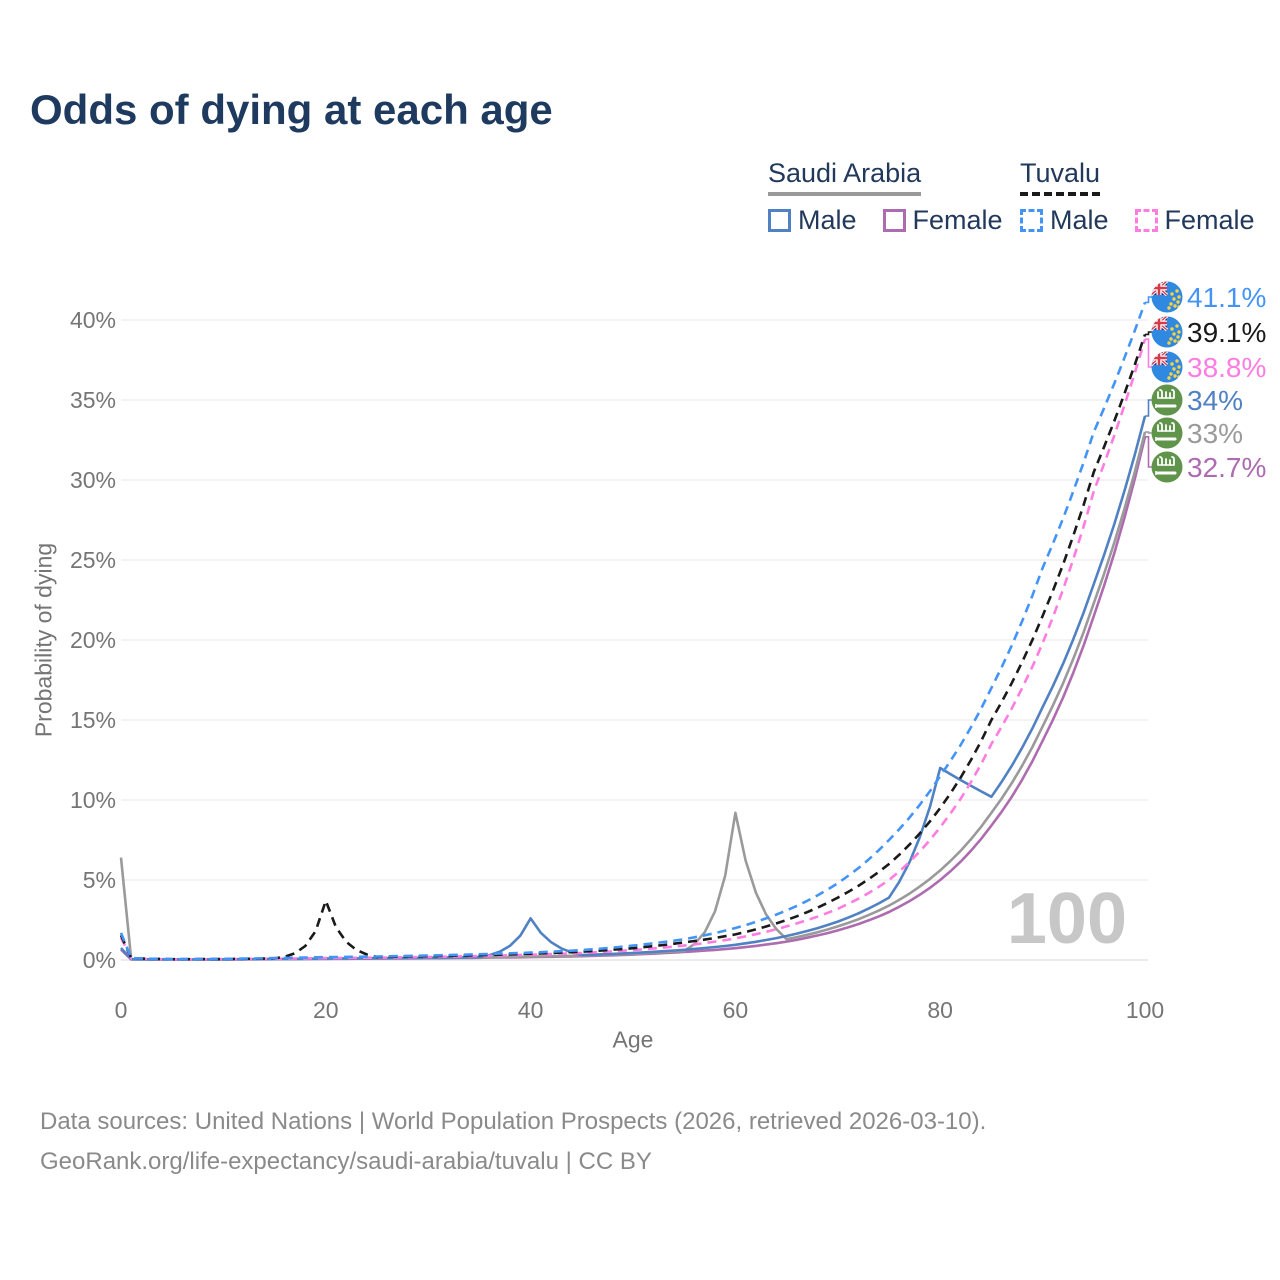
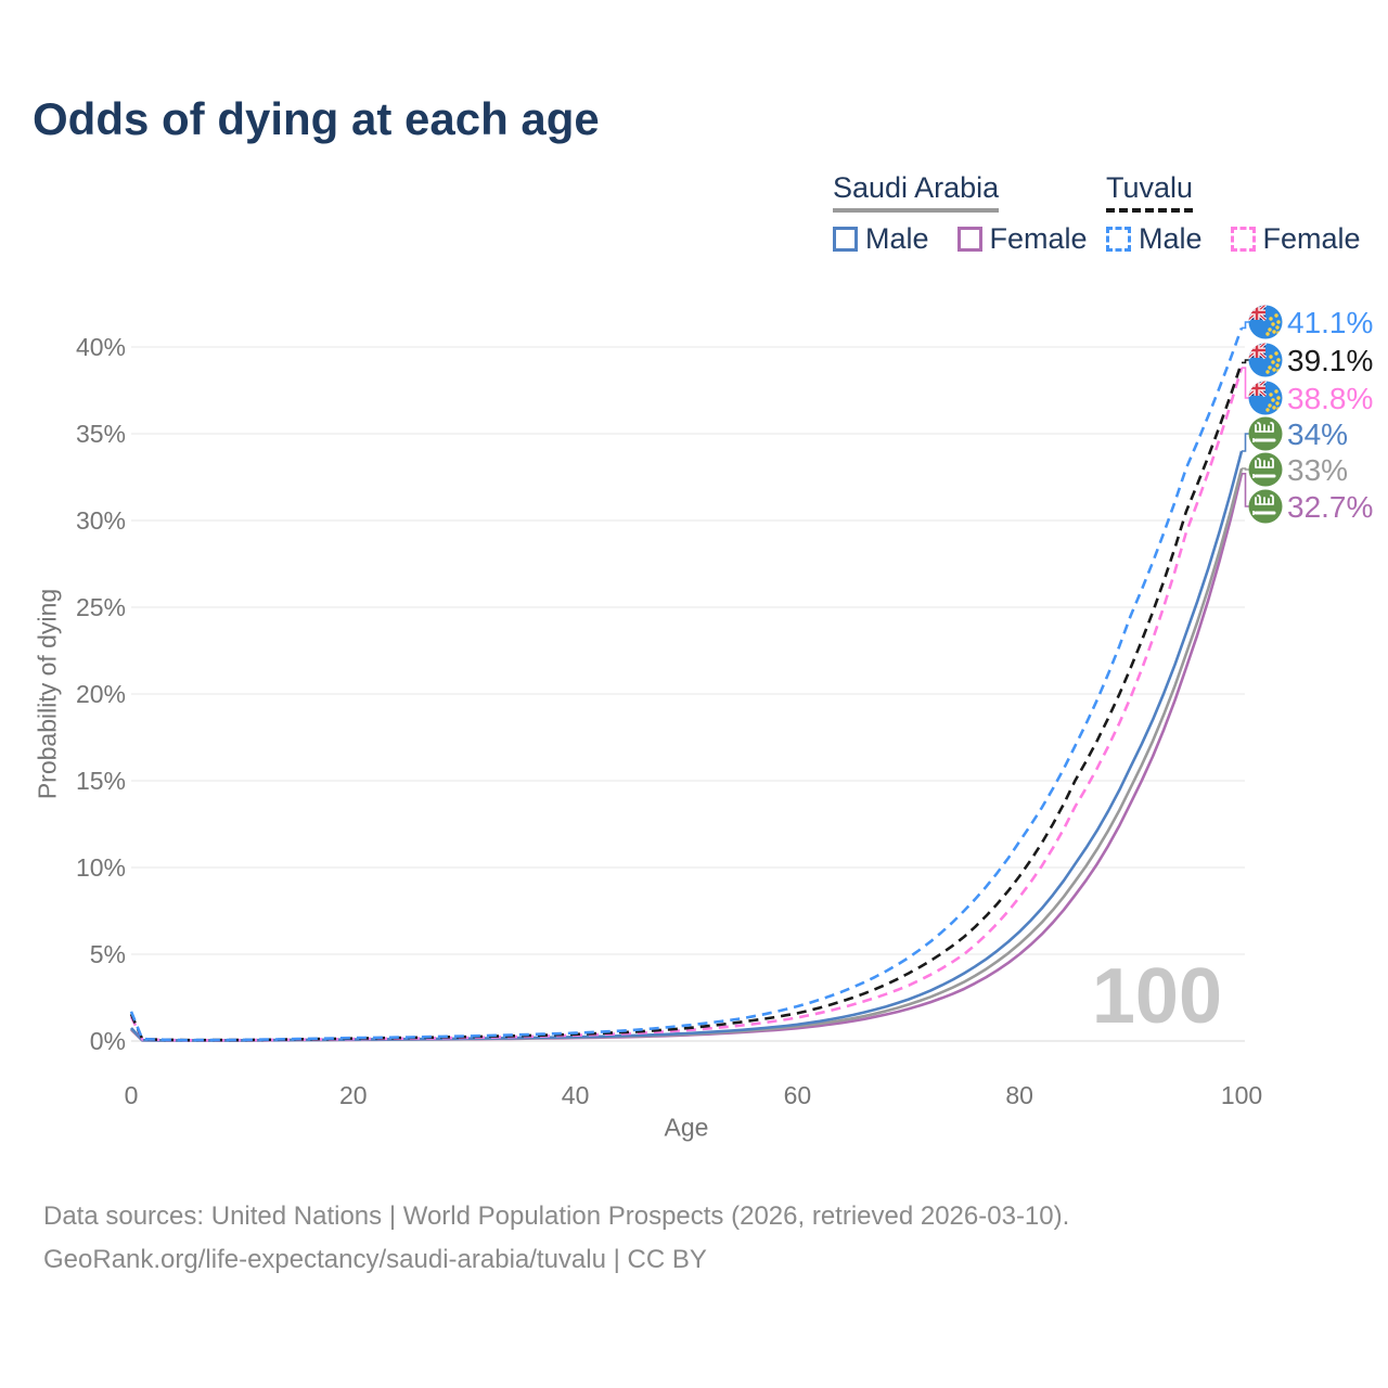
Saudi Arabia/0: 6.4% -> 0.7%
Tuvalu/20: 3.7% -> 0.1%
Saudi Arabia Male/40: 2.6% -> 0.2%
Saudi Arabia/60: 9.2% -> 0.8%
Saudi Arabia Male/80: 12.0% -> 6.3%
